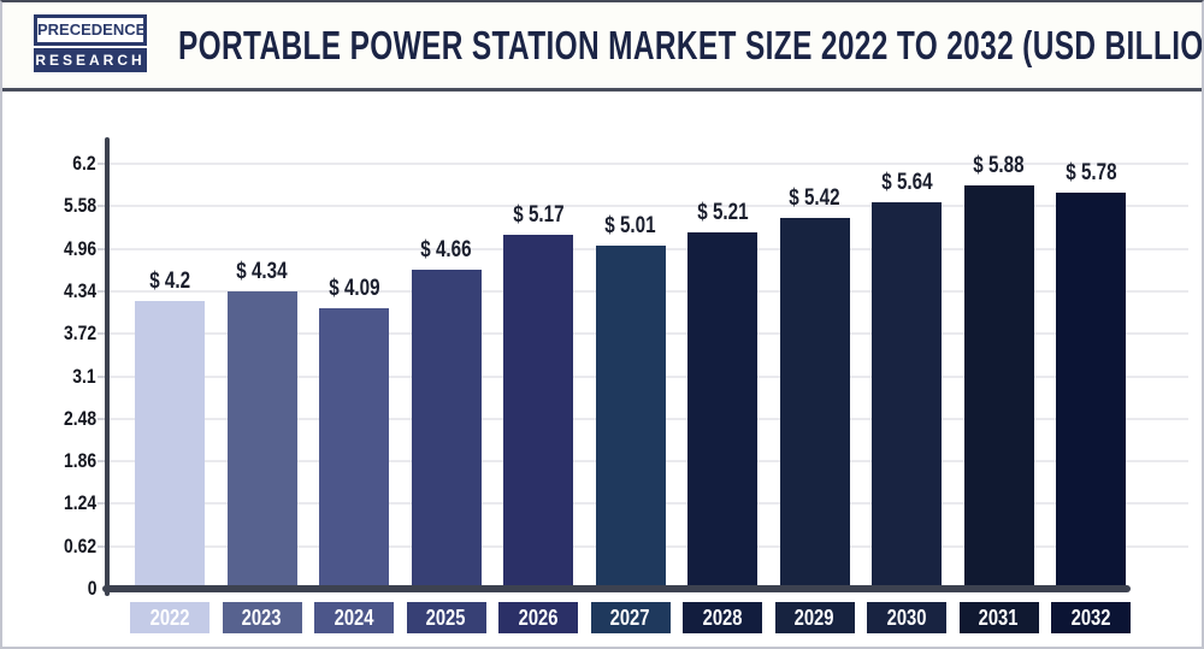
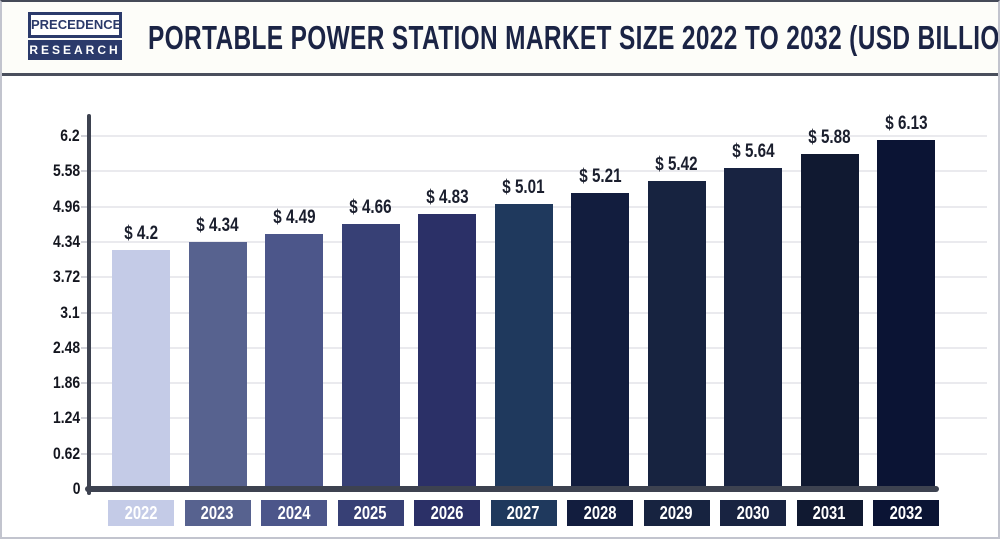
2024: 4.09 -> 4.49
2026: 5.17 -> 4.83
2032: 5.78 -> 6.13
